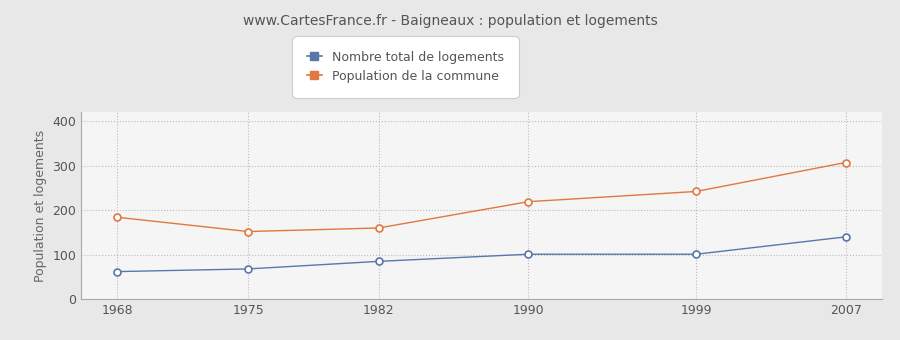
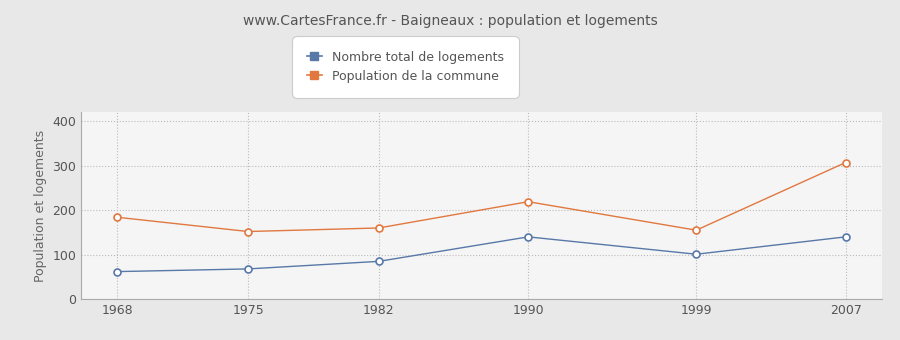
Nombre total de logements/1990: 101 -> 140
Population de la commune/1999: 242 -> 155
